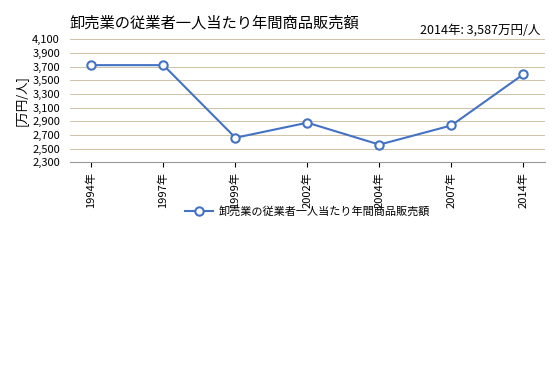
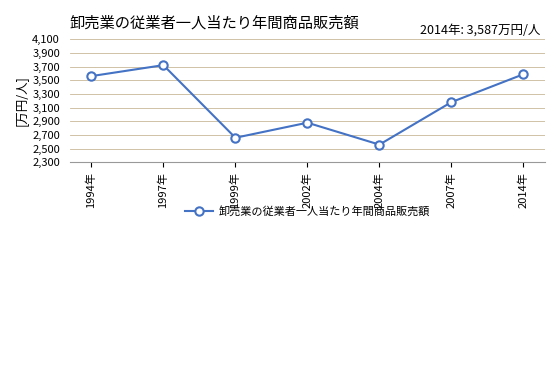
1994年: 3,720 -> 3,560
2007年: 2,840 -> 3,180
